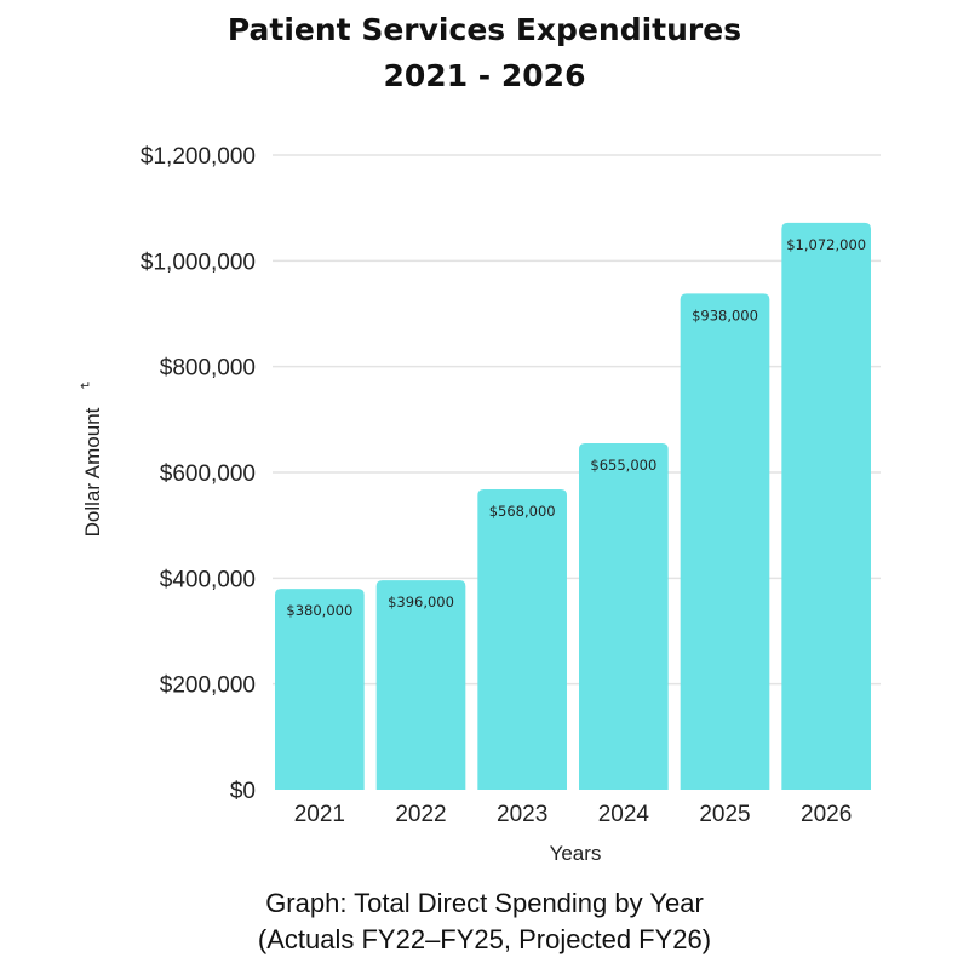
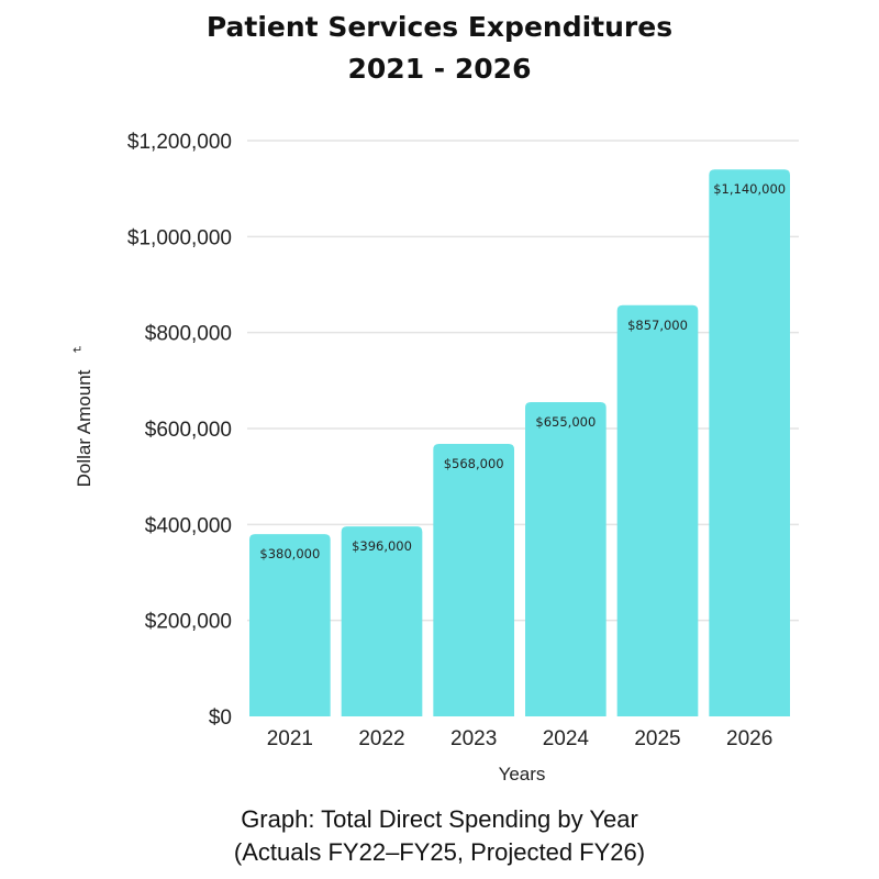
2025: $938,000 -> $857,000
2026: $1,072,000 -> $1,140,000
